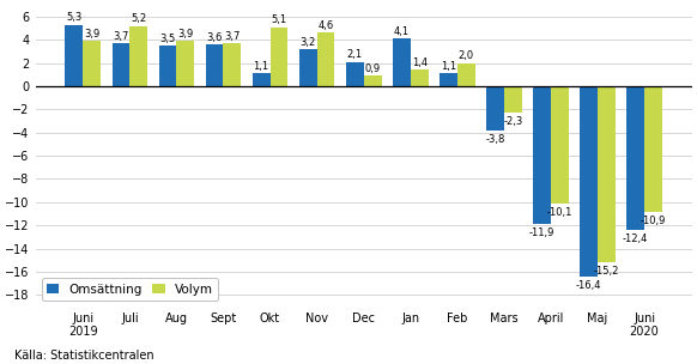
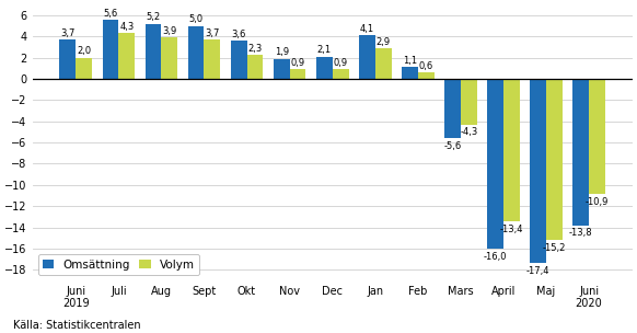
Omsättning/Juni 2019: 5,3 -> 3,7
Volym/Juni 2019: 3,9 -> 2,0
Omsättning/Juli: 3,7 -> 5,6
Volym/Juli: 5,2 -> 4,3
Omsättning/Aug: 3,5 -> 5,2
Omsättning/Sept: 3,6 -> 5,0
Omsättning/Okt: 1,1 -> 3,6
Volym/Okt: 5,1 -> 2,3
Omsättning/Nov: 3,2 -> 1,9
Volym/Nov: 4,6 -> 0,9
Volym/Jan: 1,4 -> 2,9
Volym/Feb: 2,0 -> 0,6
Omsättning/Mars: -3,8 -> -5,6
Volym/Mars: -2,3 -> -4,3
Omsättning/April: -11,9 -> -16,0
Volym/April: -10,1 -> -13,4
Omsättning/Maj: -16,4 -> -17,4
Omsättning/Juni 2020: -12,4 -> -13,8
